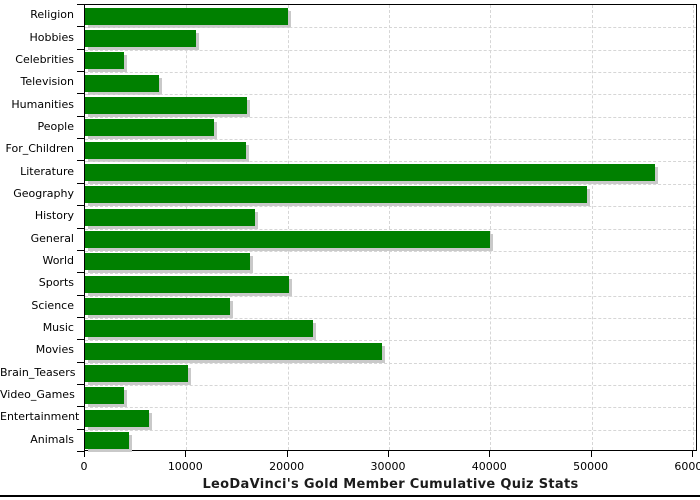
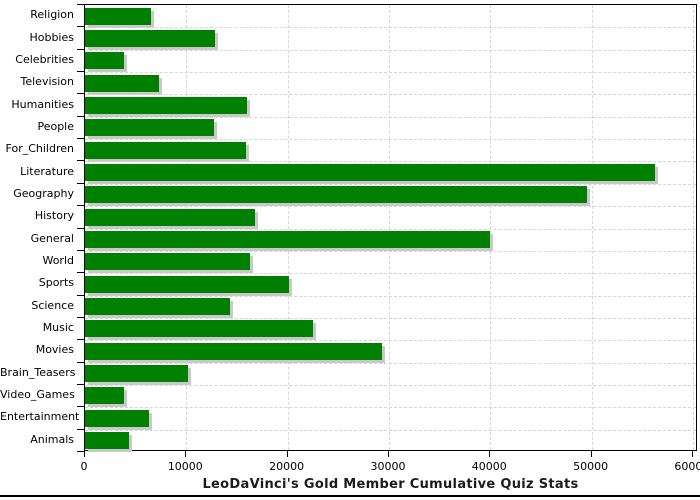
Religion: 20000 -> 6000
Hobbies: 11000 -> 13000
